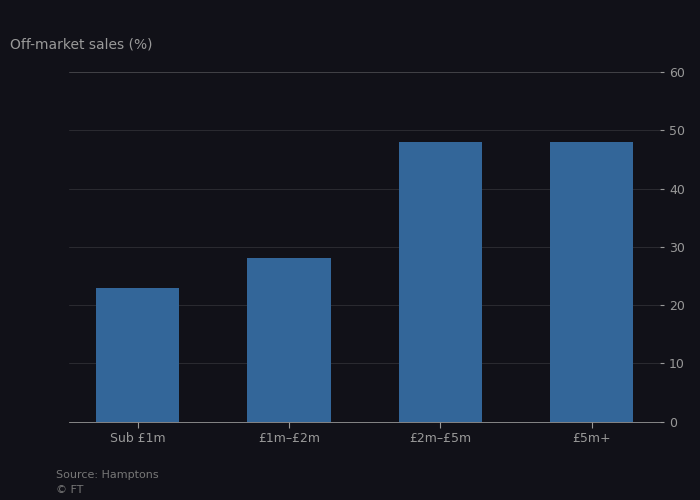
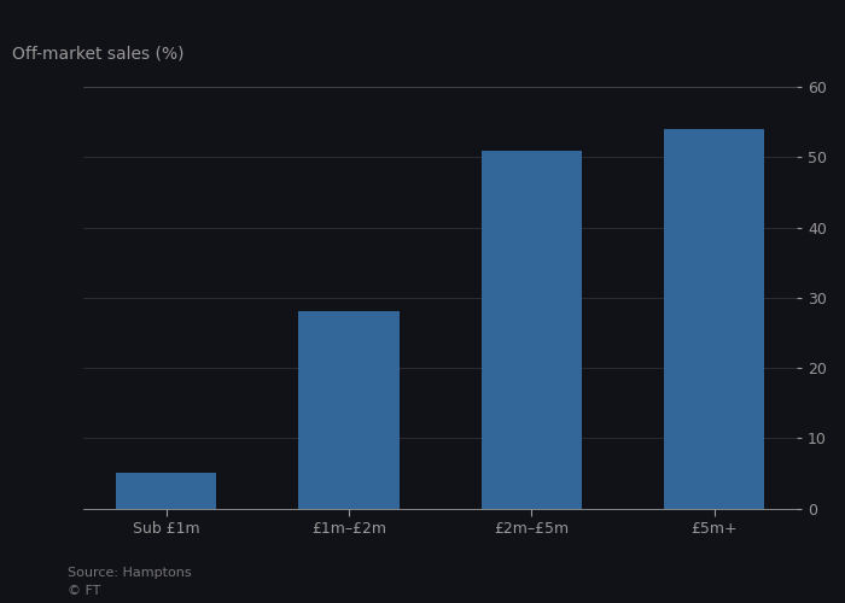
Sub £1m: 23 -> 5
£2m–£5m: 48 -> 51
£5m+: 48 -> 54
